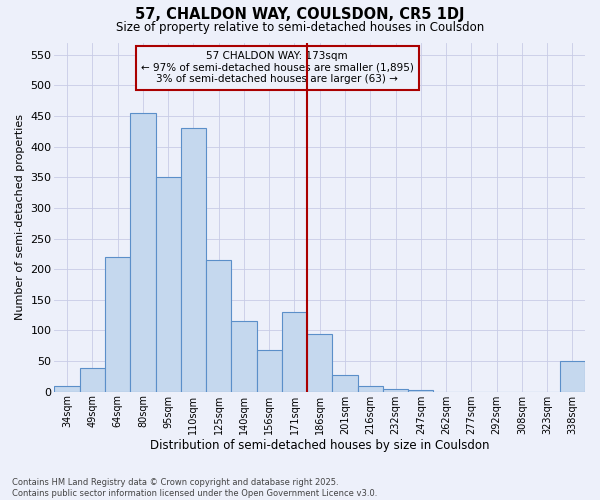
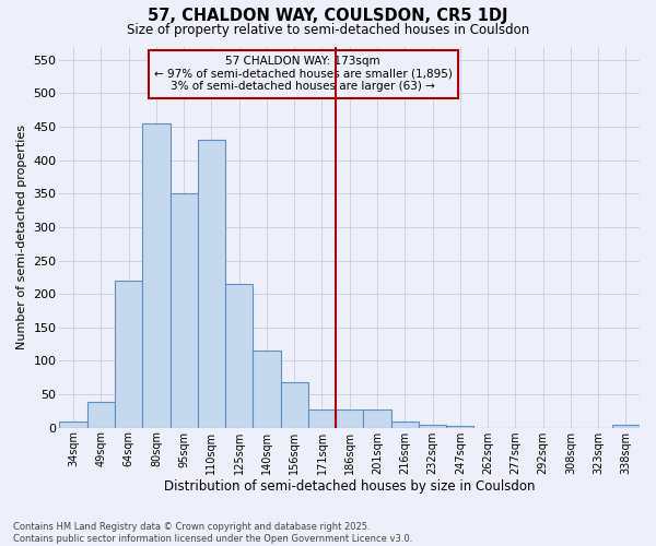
171sqm: 130 -> 28
186sqm: 94 -> 28
338sqm: 50 -> 4
